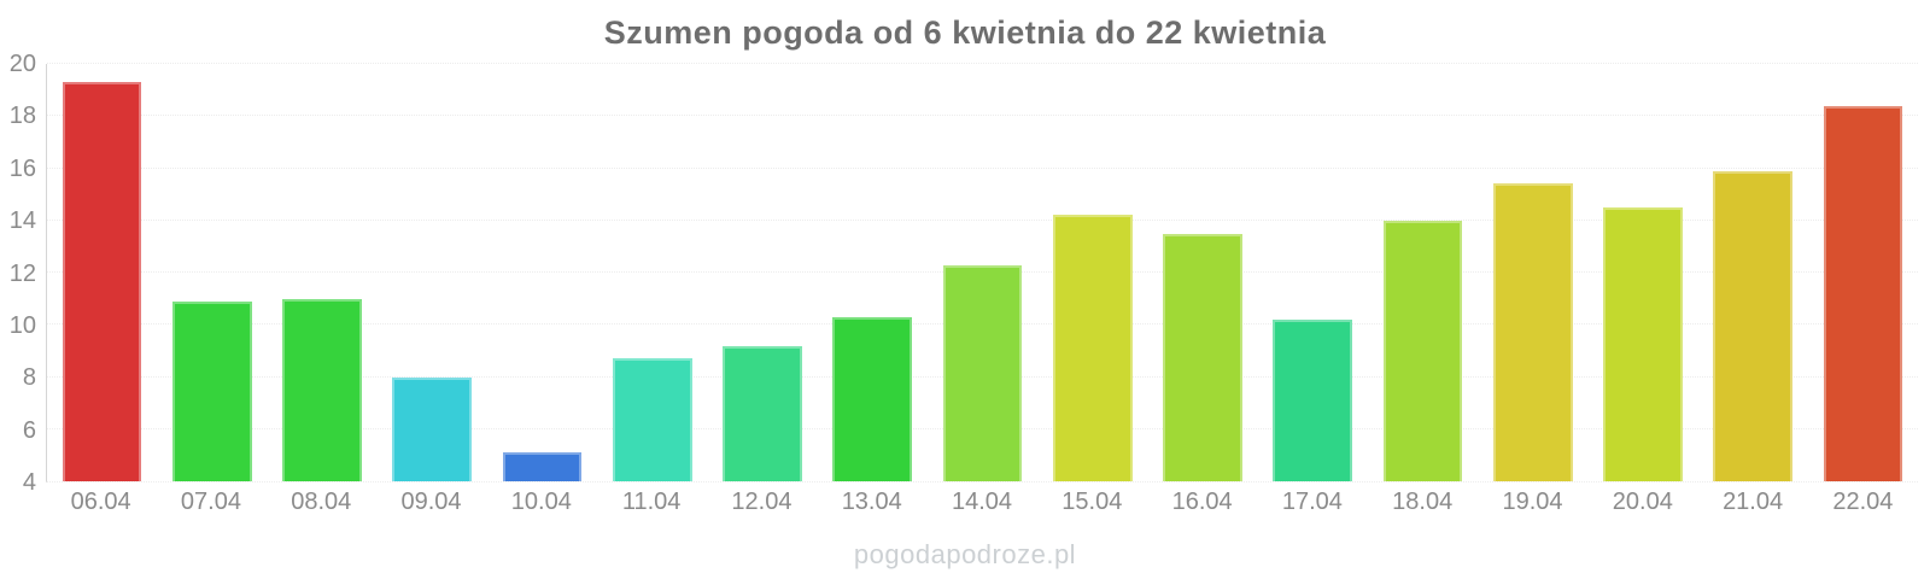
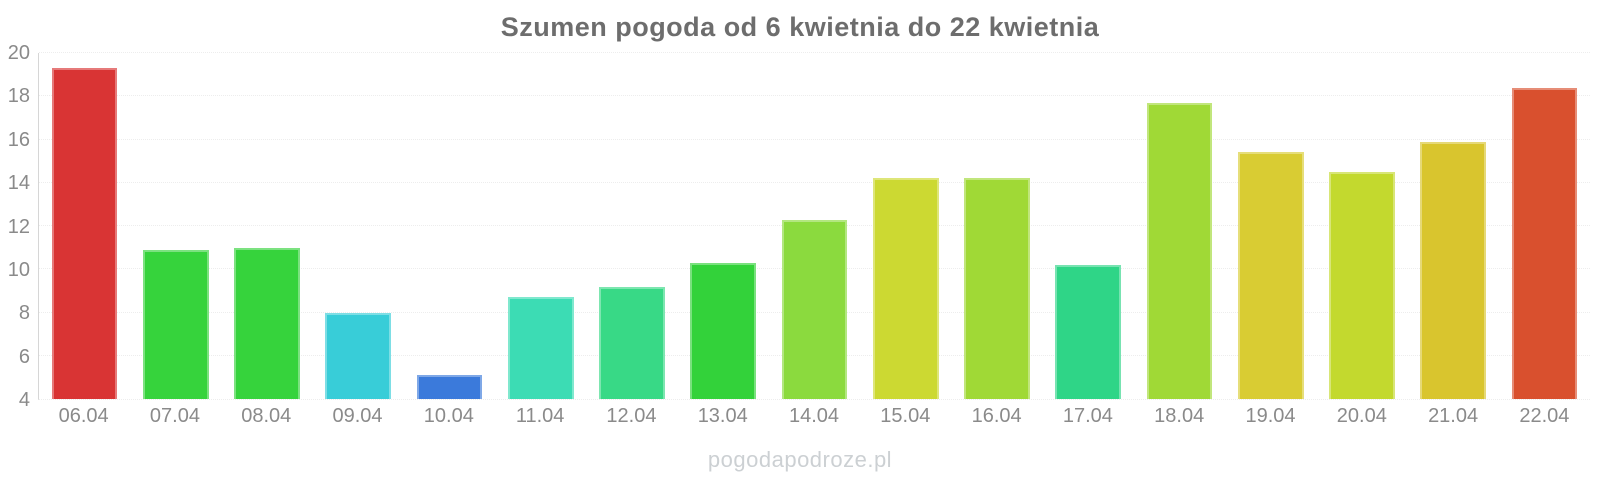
16.04: 13.5 -> 14.2
18.04: 14.0 -> 17.7
